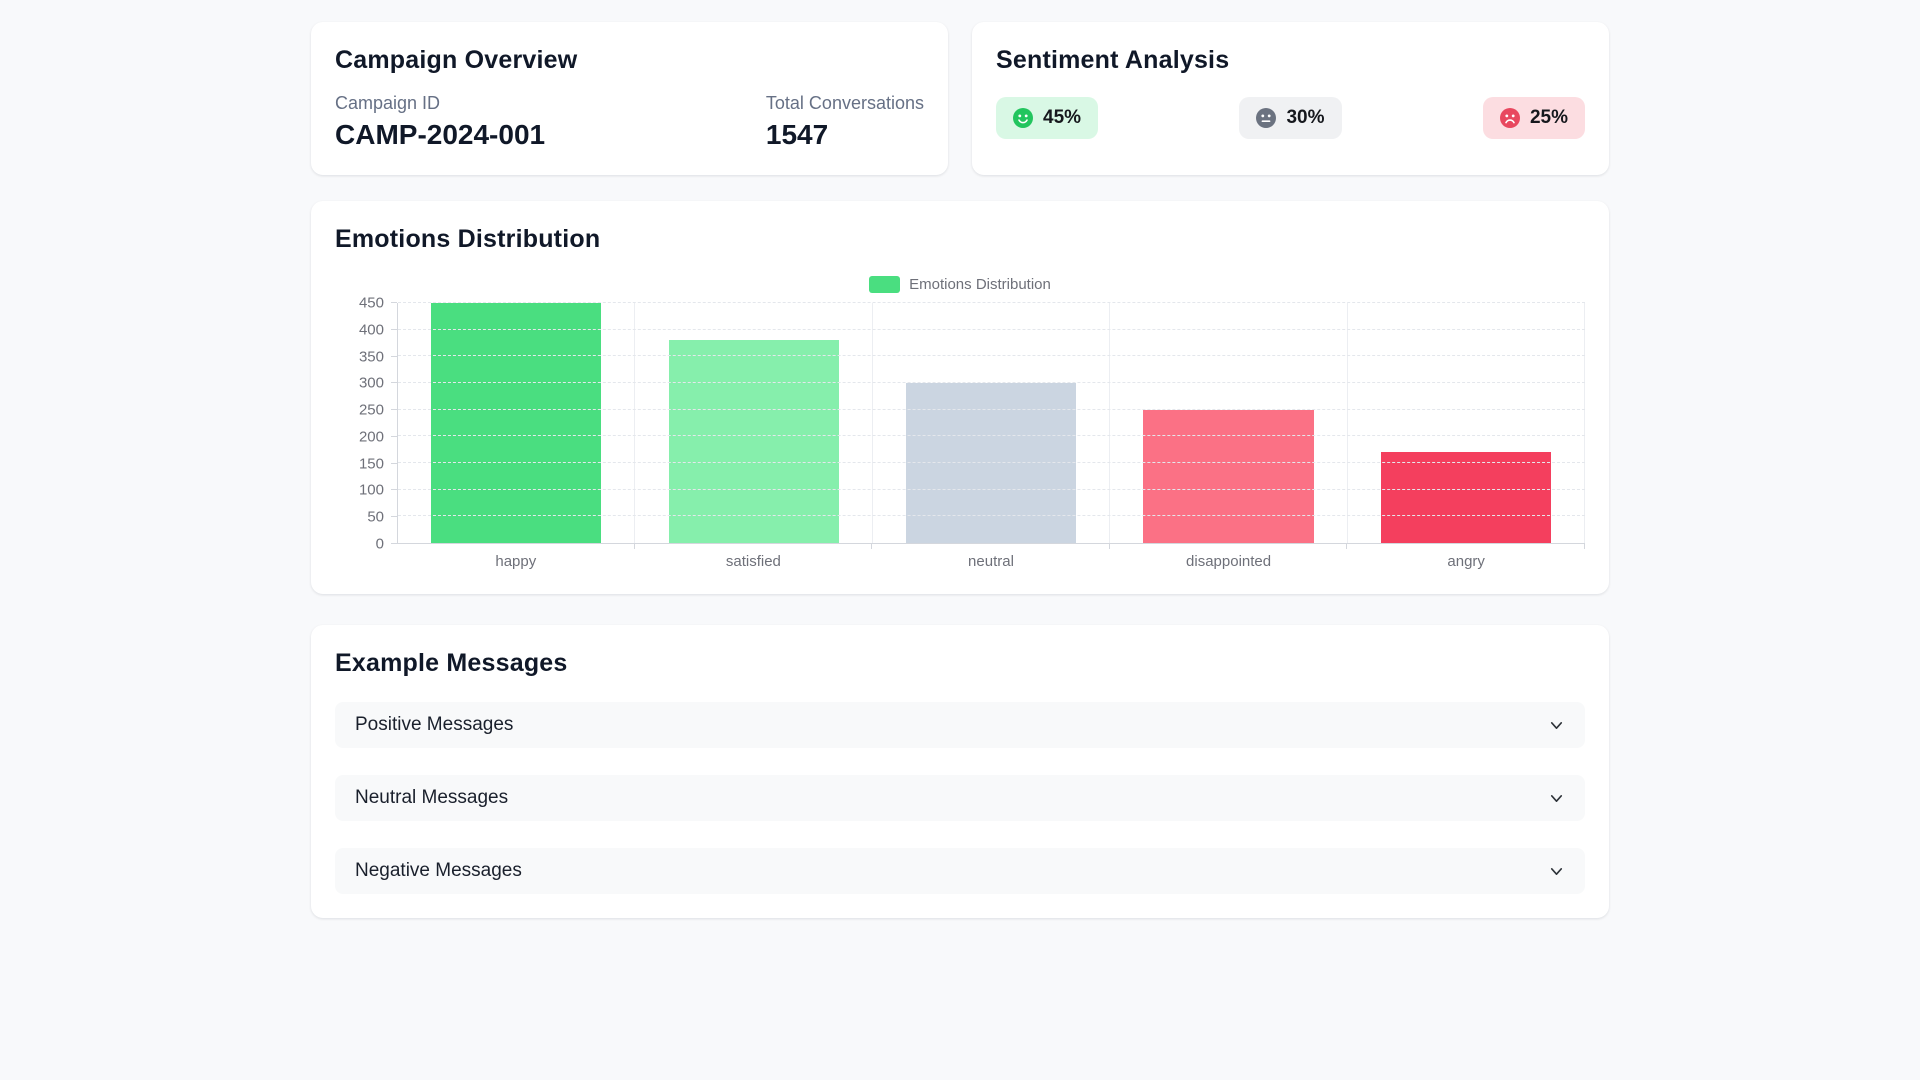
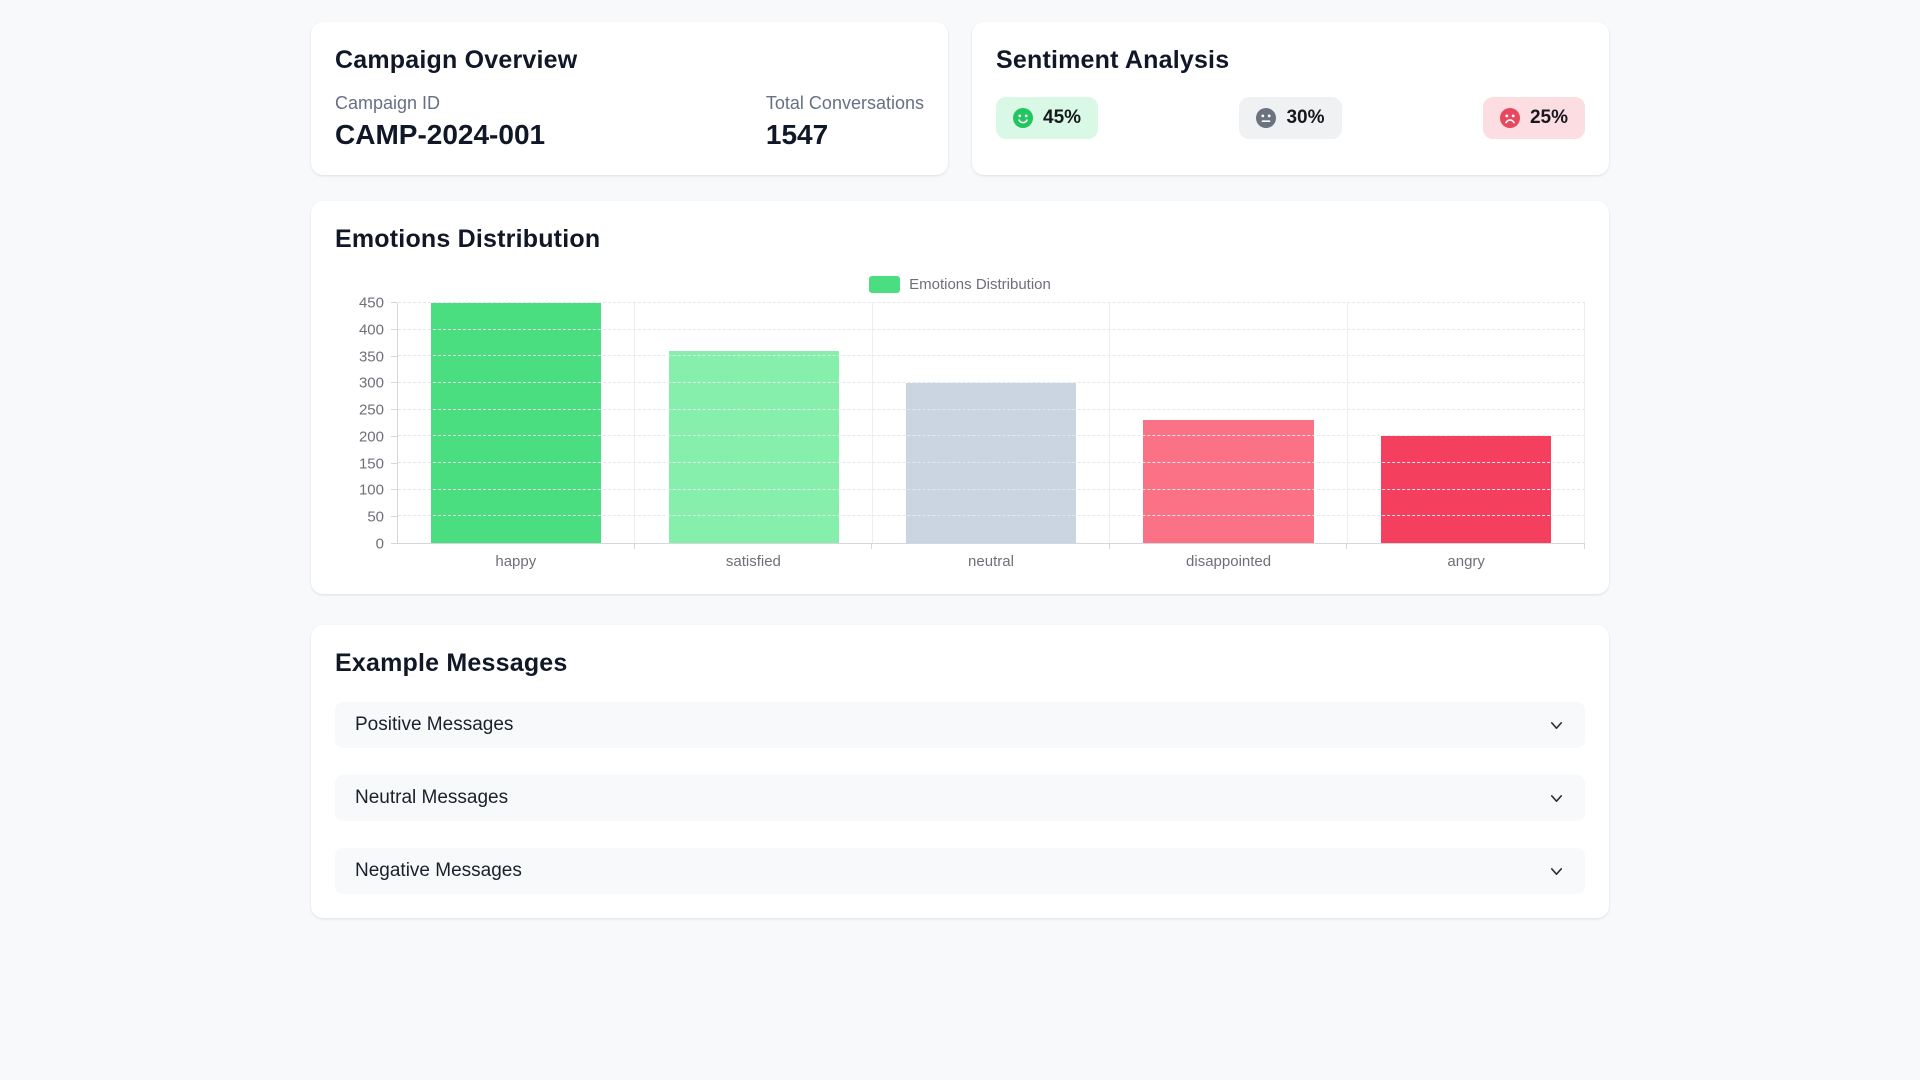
satisfied: 380 -> 360
disappointed: 250 -> 230
angry: 170 -> 200
